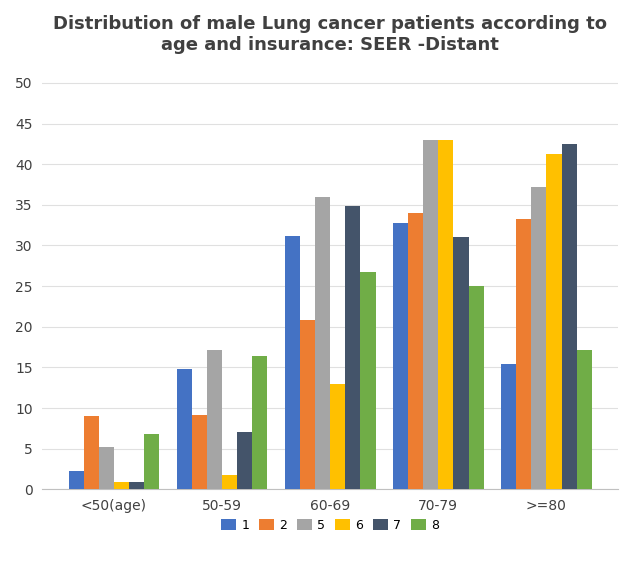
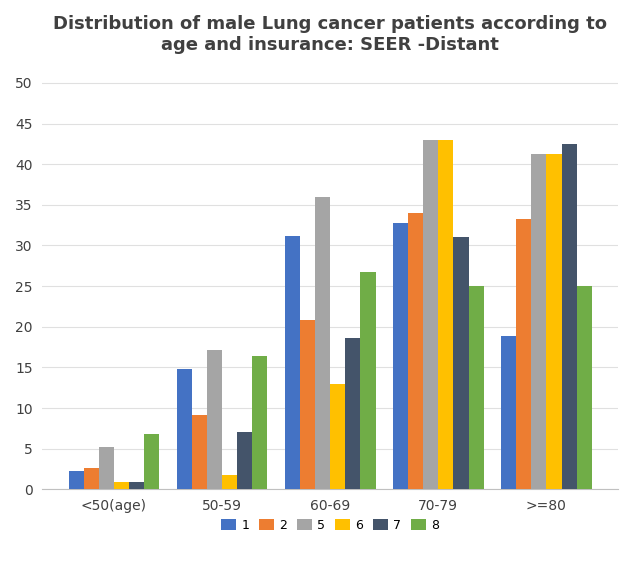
2/<50(age): 9.0 -> 2.6
7/60-69: 34.8 -> 18.6
1/>=80: 15.4 -> 18.8
5/>=80: 37.2 -> 41.3
8/>=80: 17.2 -> 25.0
